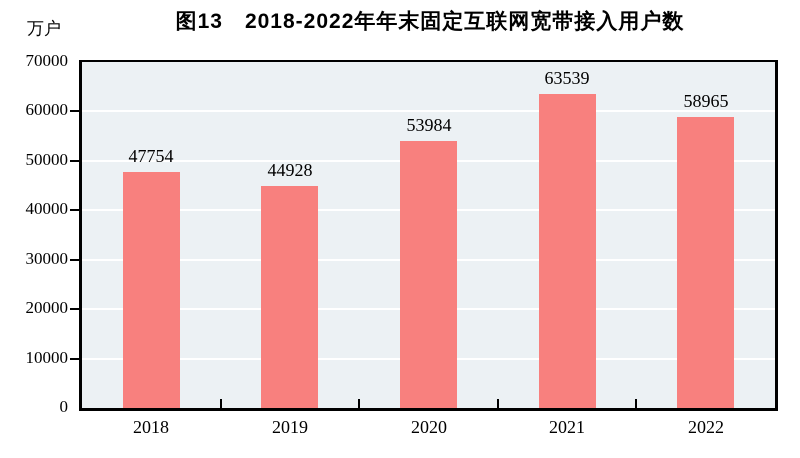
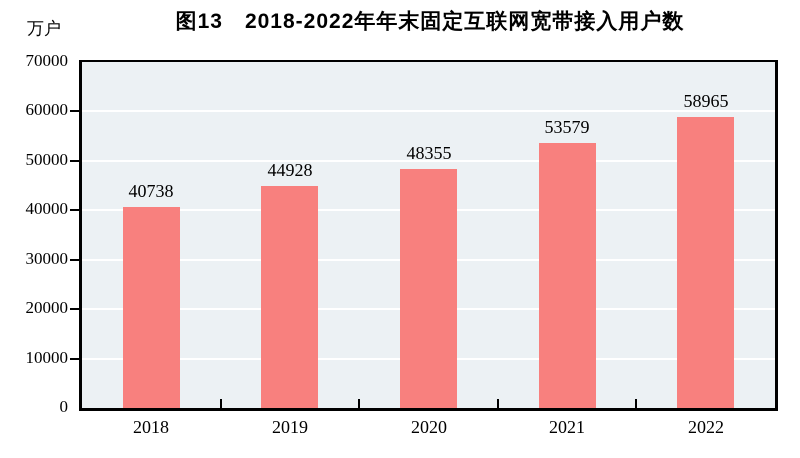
2018: 47754 -> 40738
2020: 53984 -> 48355
2021: 63539 -> 53579
